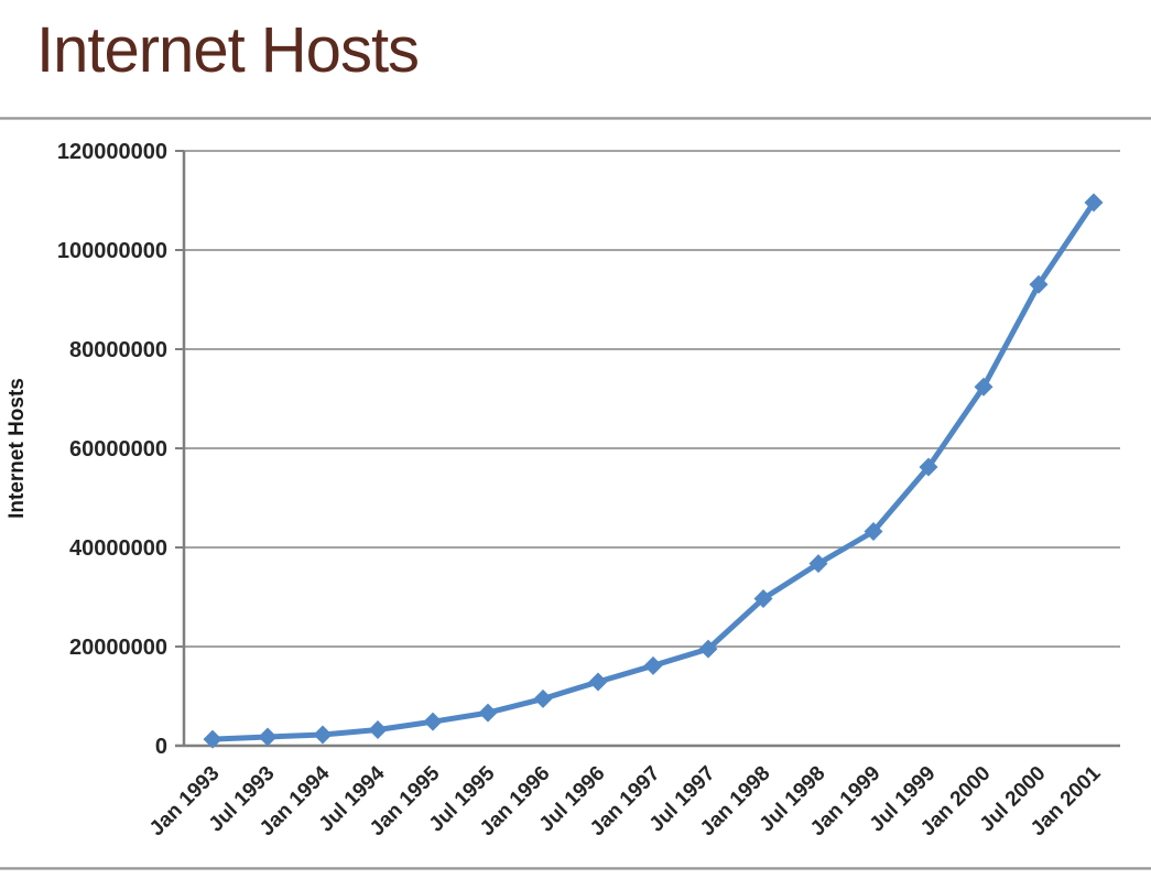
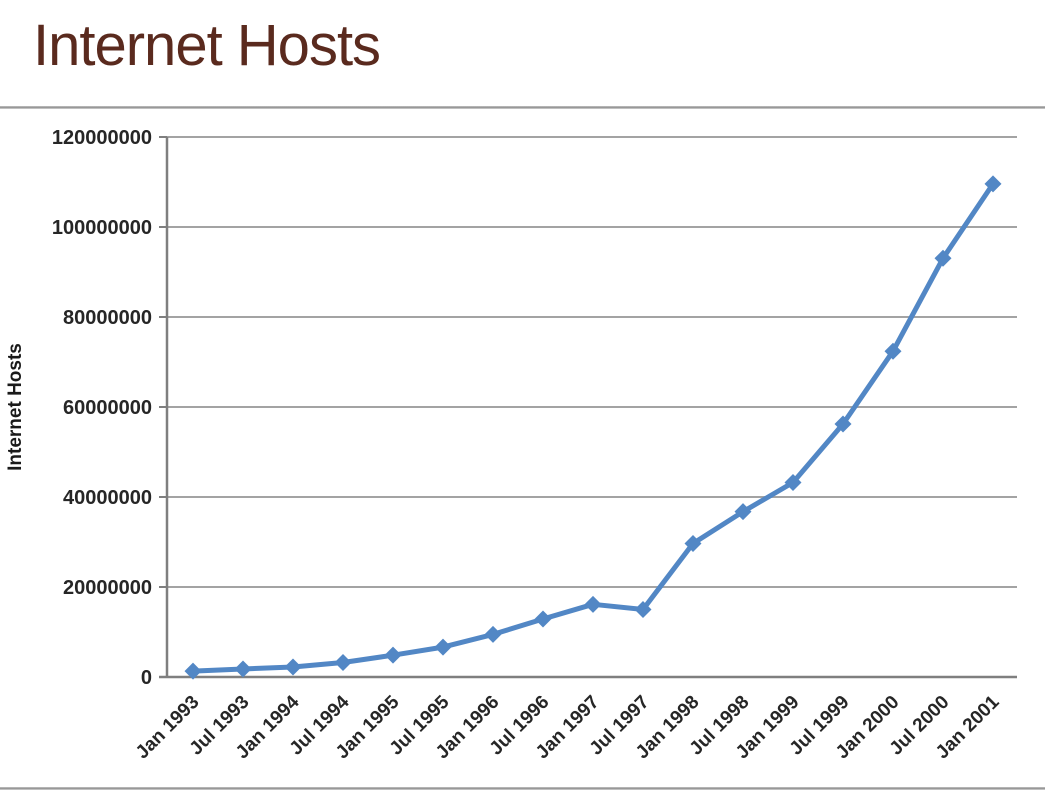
Jul 1997: 20000000 -> 15000000
